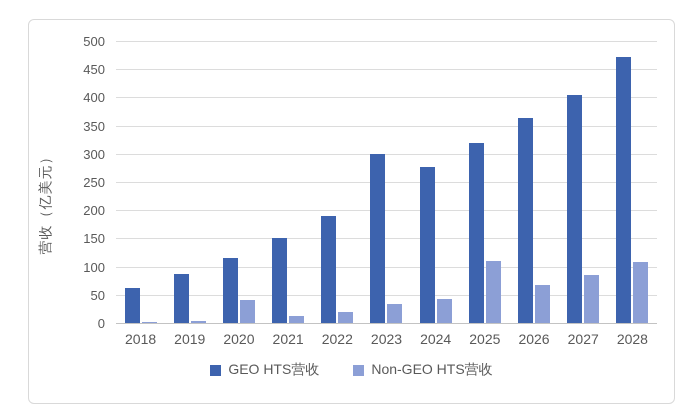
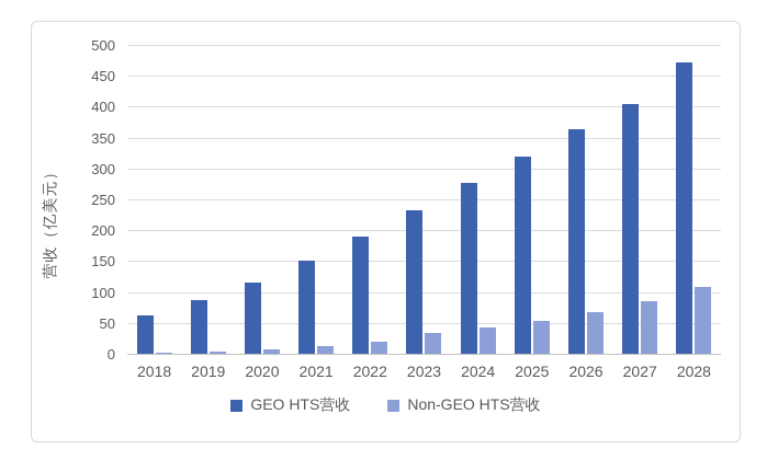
Non-GEO HTS营收/2020: 40 -> 10
GEO HTS营收/2023: 300 -> 230
Non-GEO HTS营收/2025: 110 -> 50
